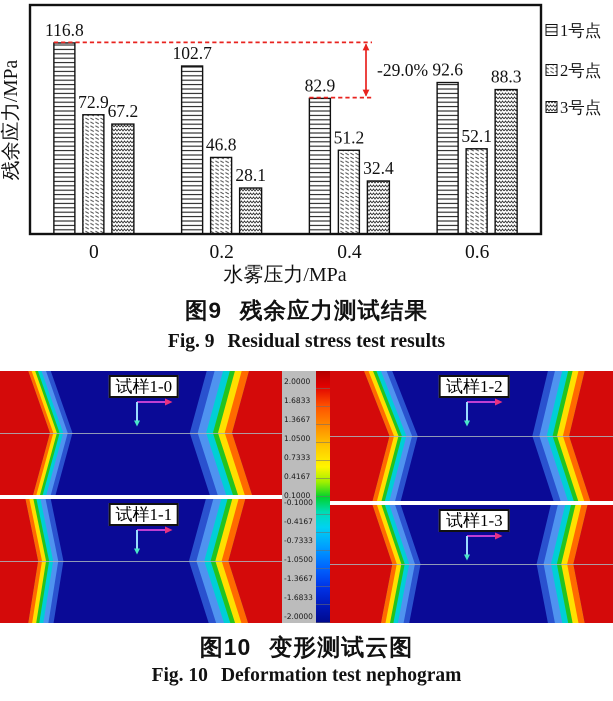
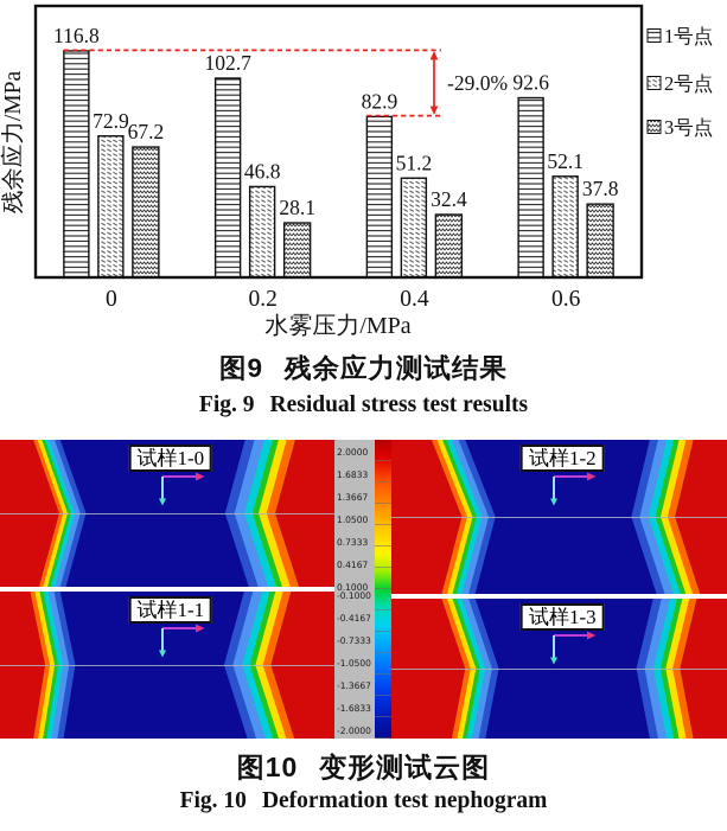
3号点/0.6: 88.3 -> 37.8
